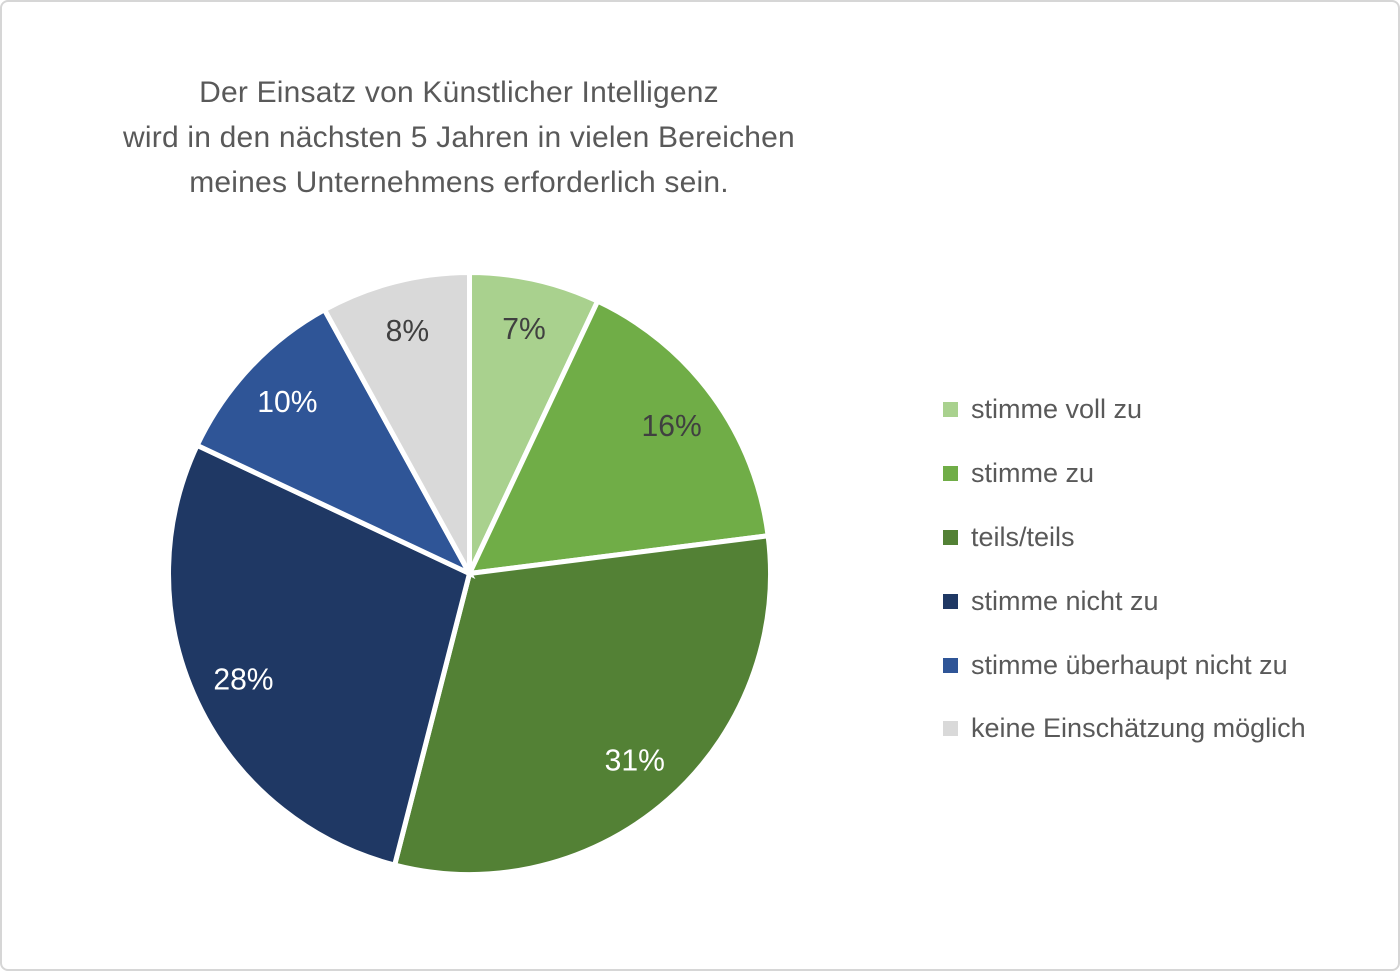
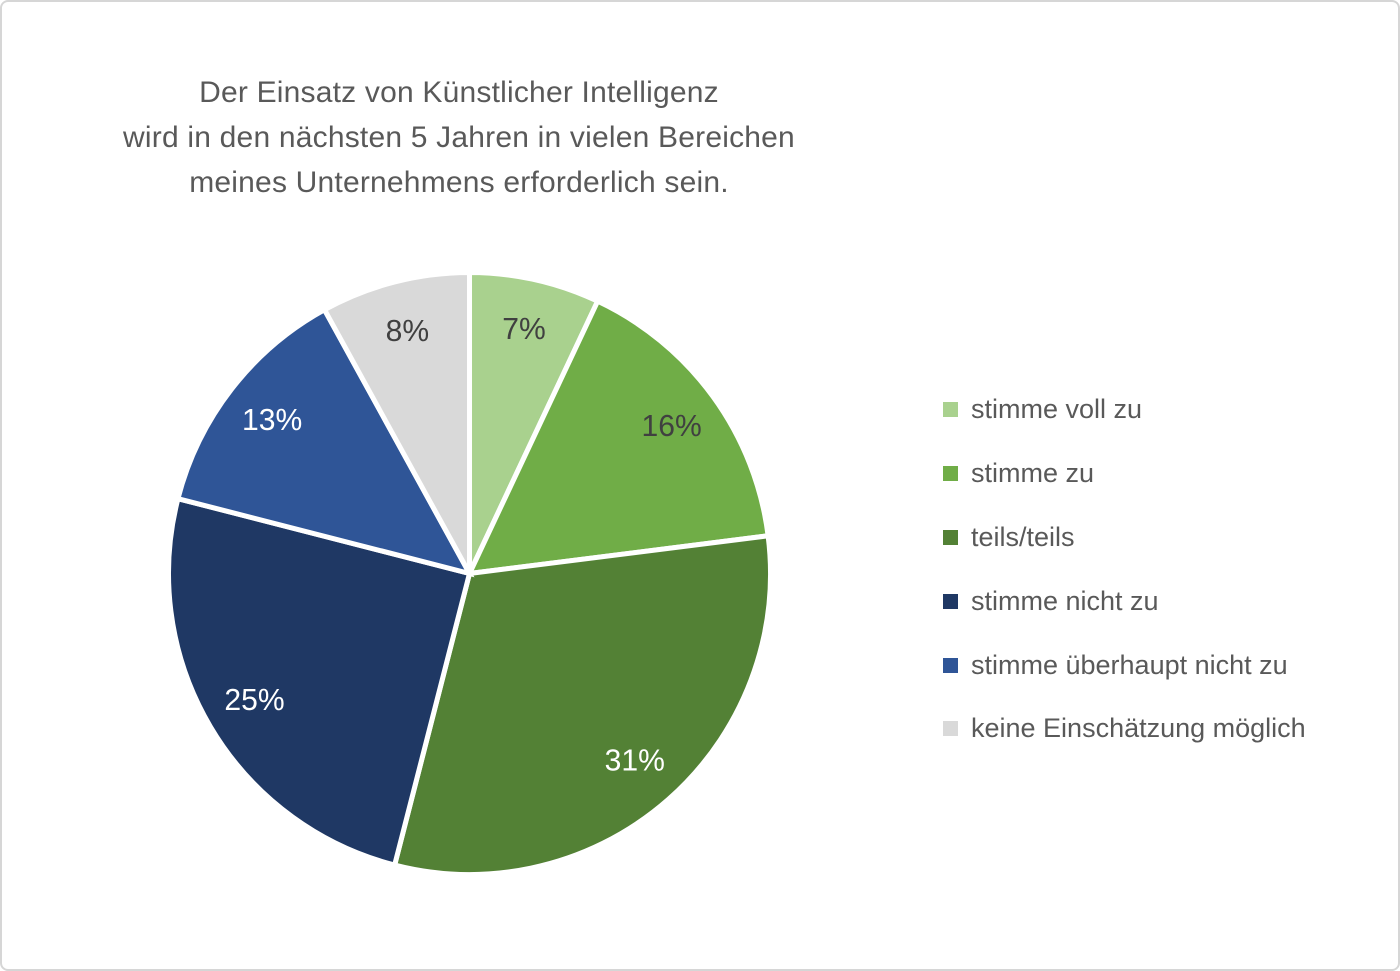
stimme nicht zu: 28% -> 25%
stimme überhaupt nicht zu: 10% -> 13%
